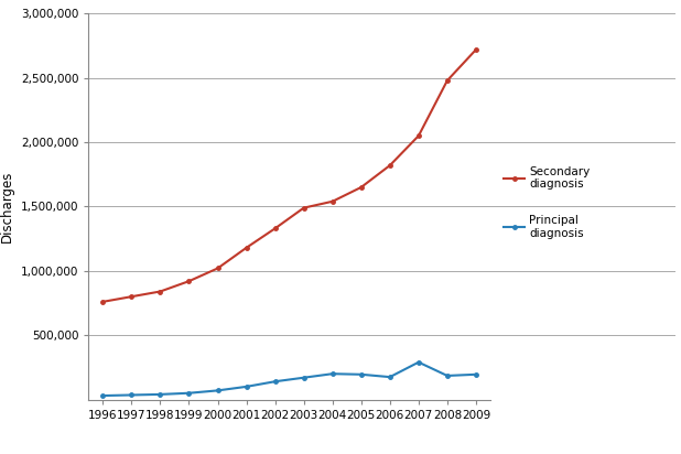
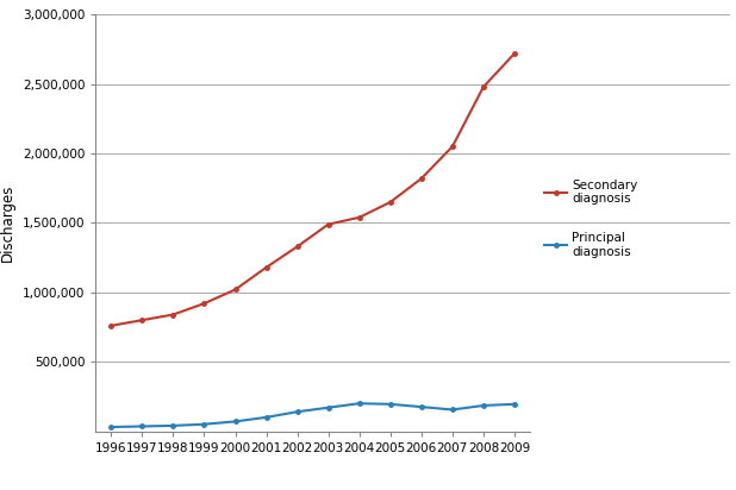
Principal diagnosis/2007: 290,000 -> 160,000
